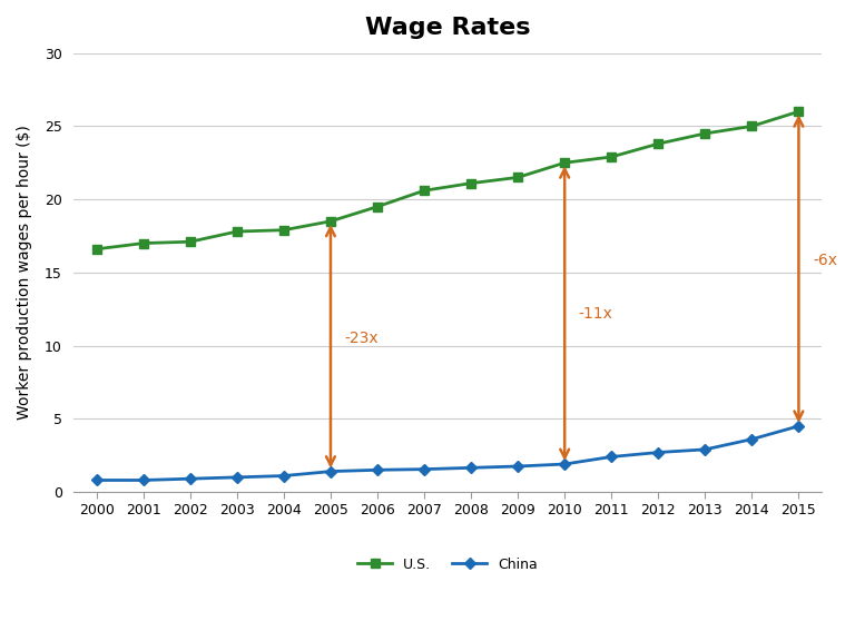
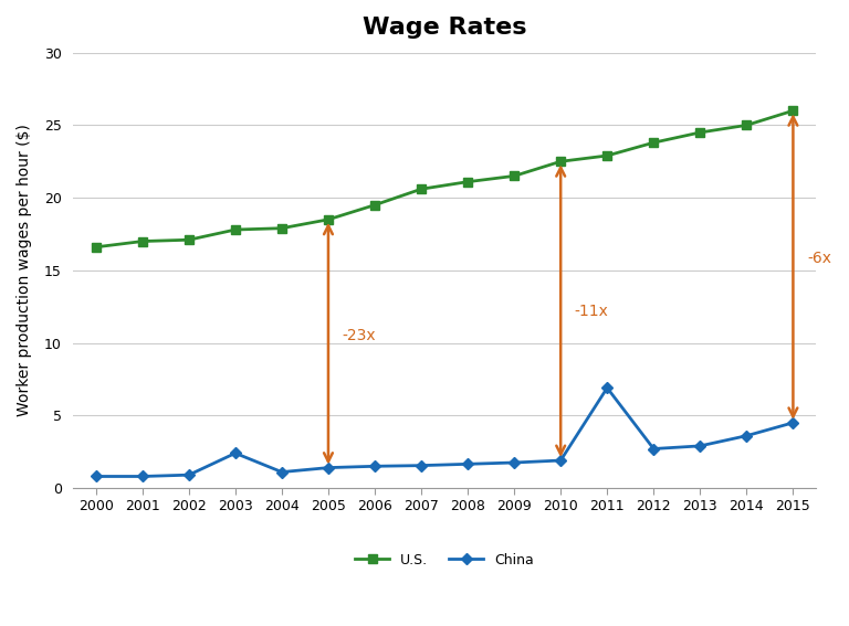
China/2003: 1.0 -> 2.4
China/2011: 2.4 -> 6.9
